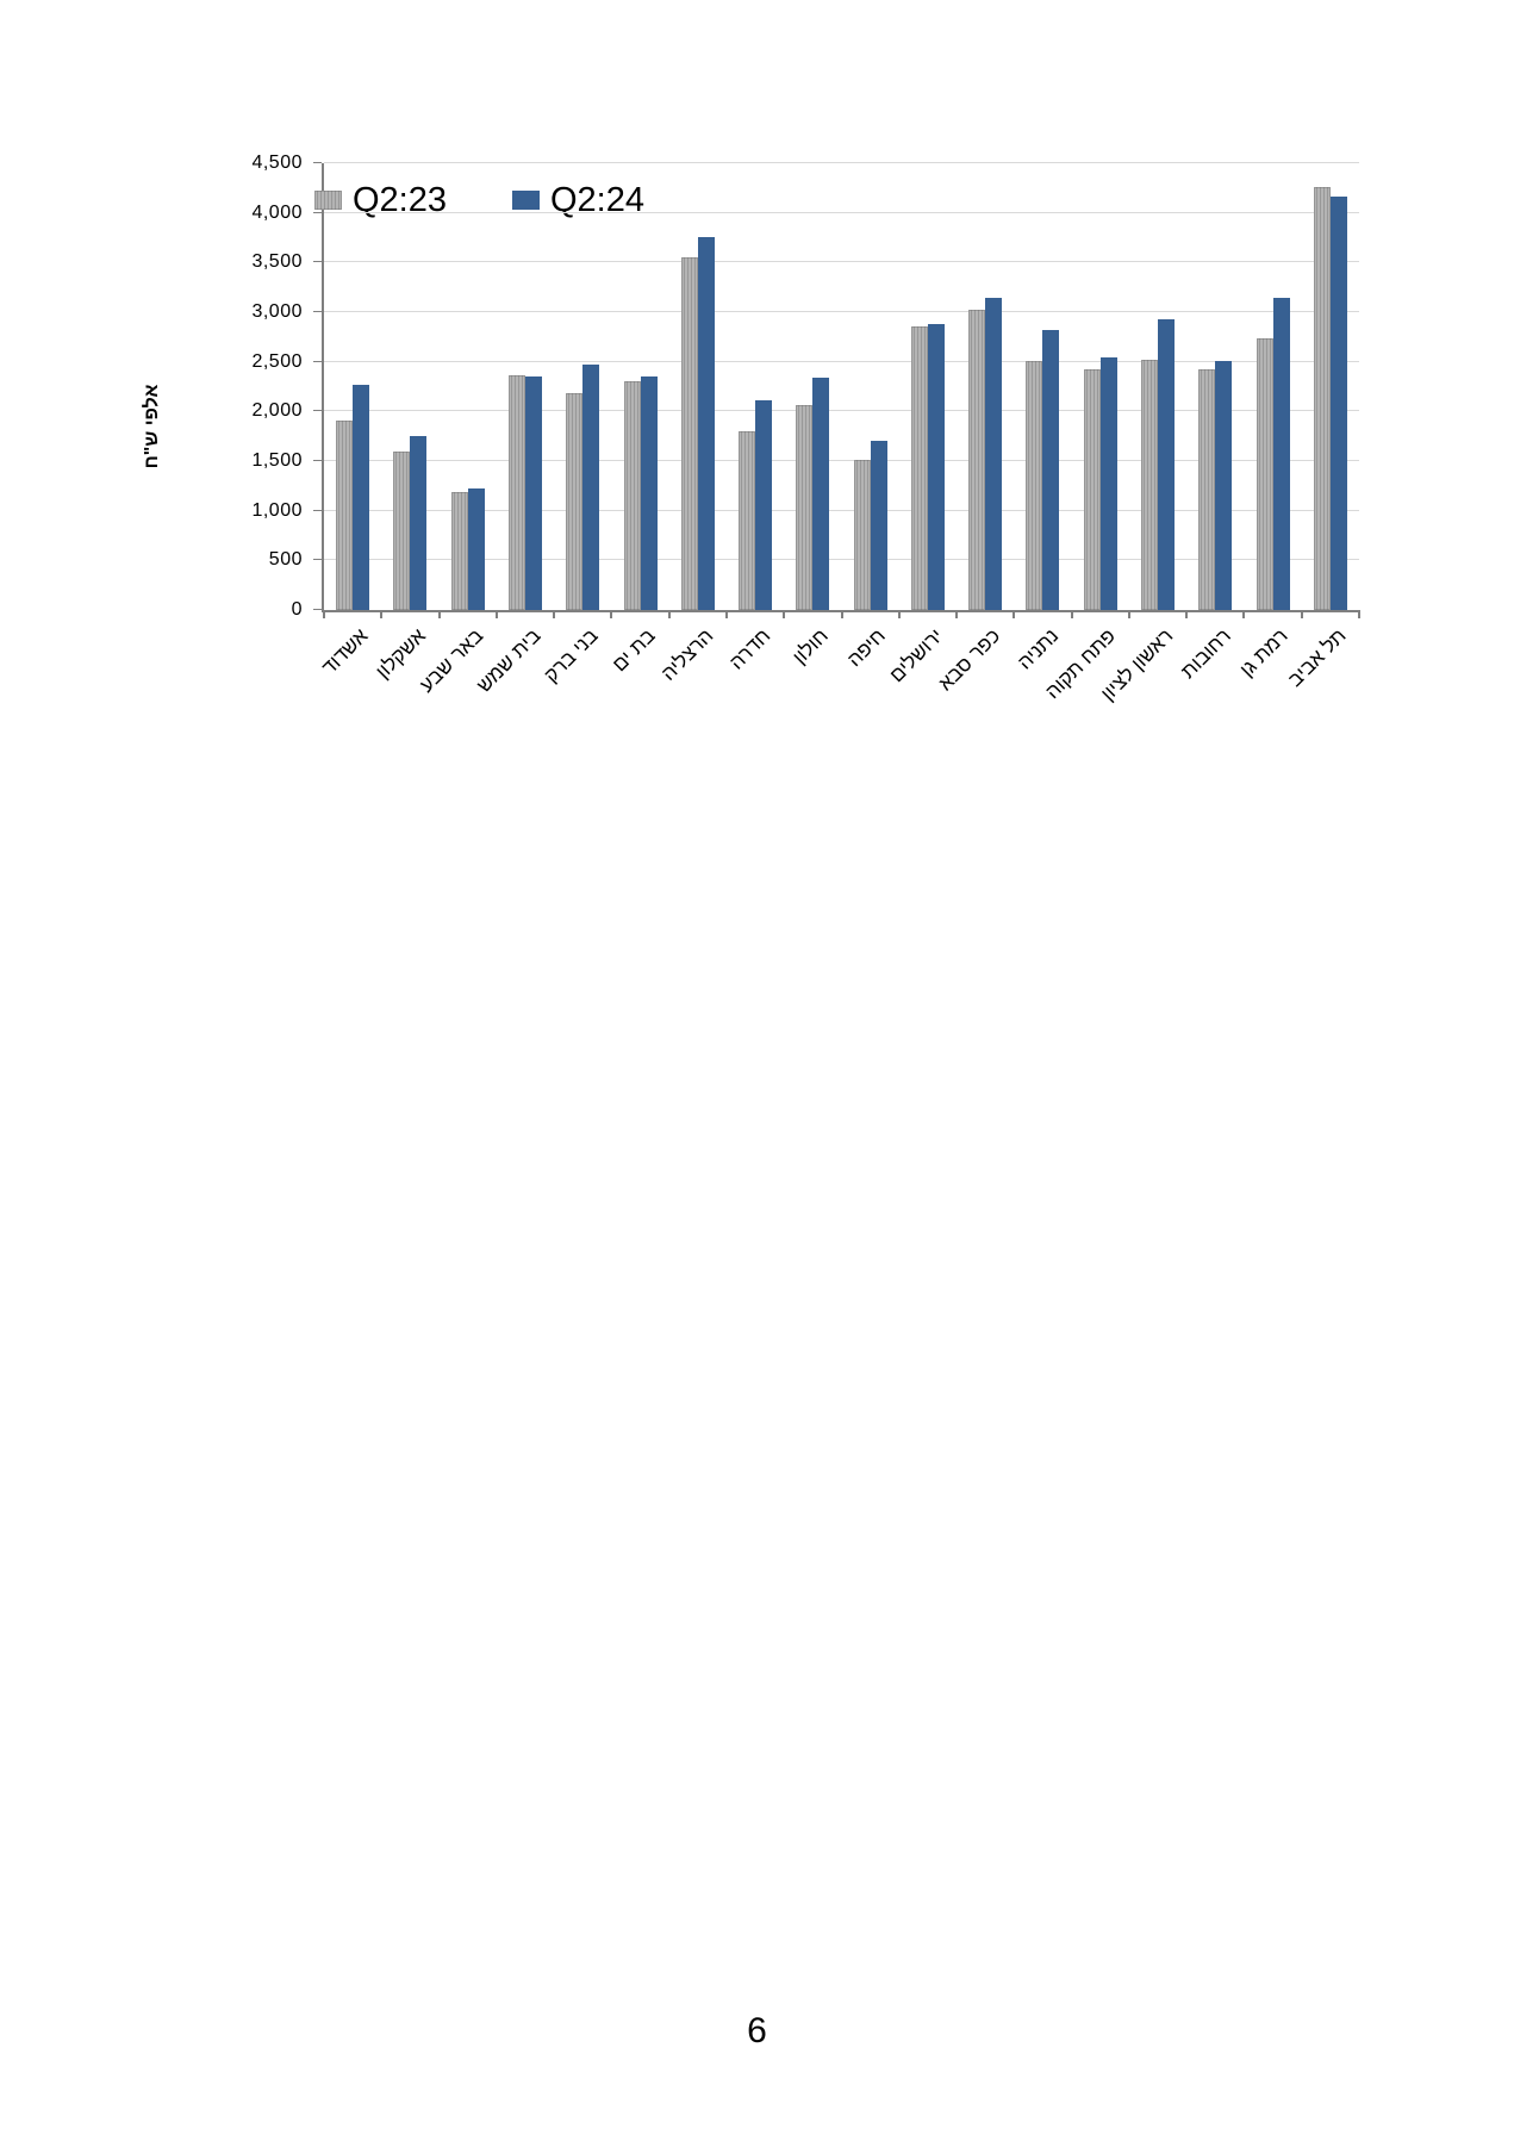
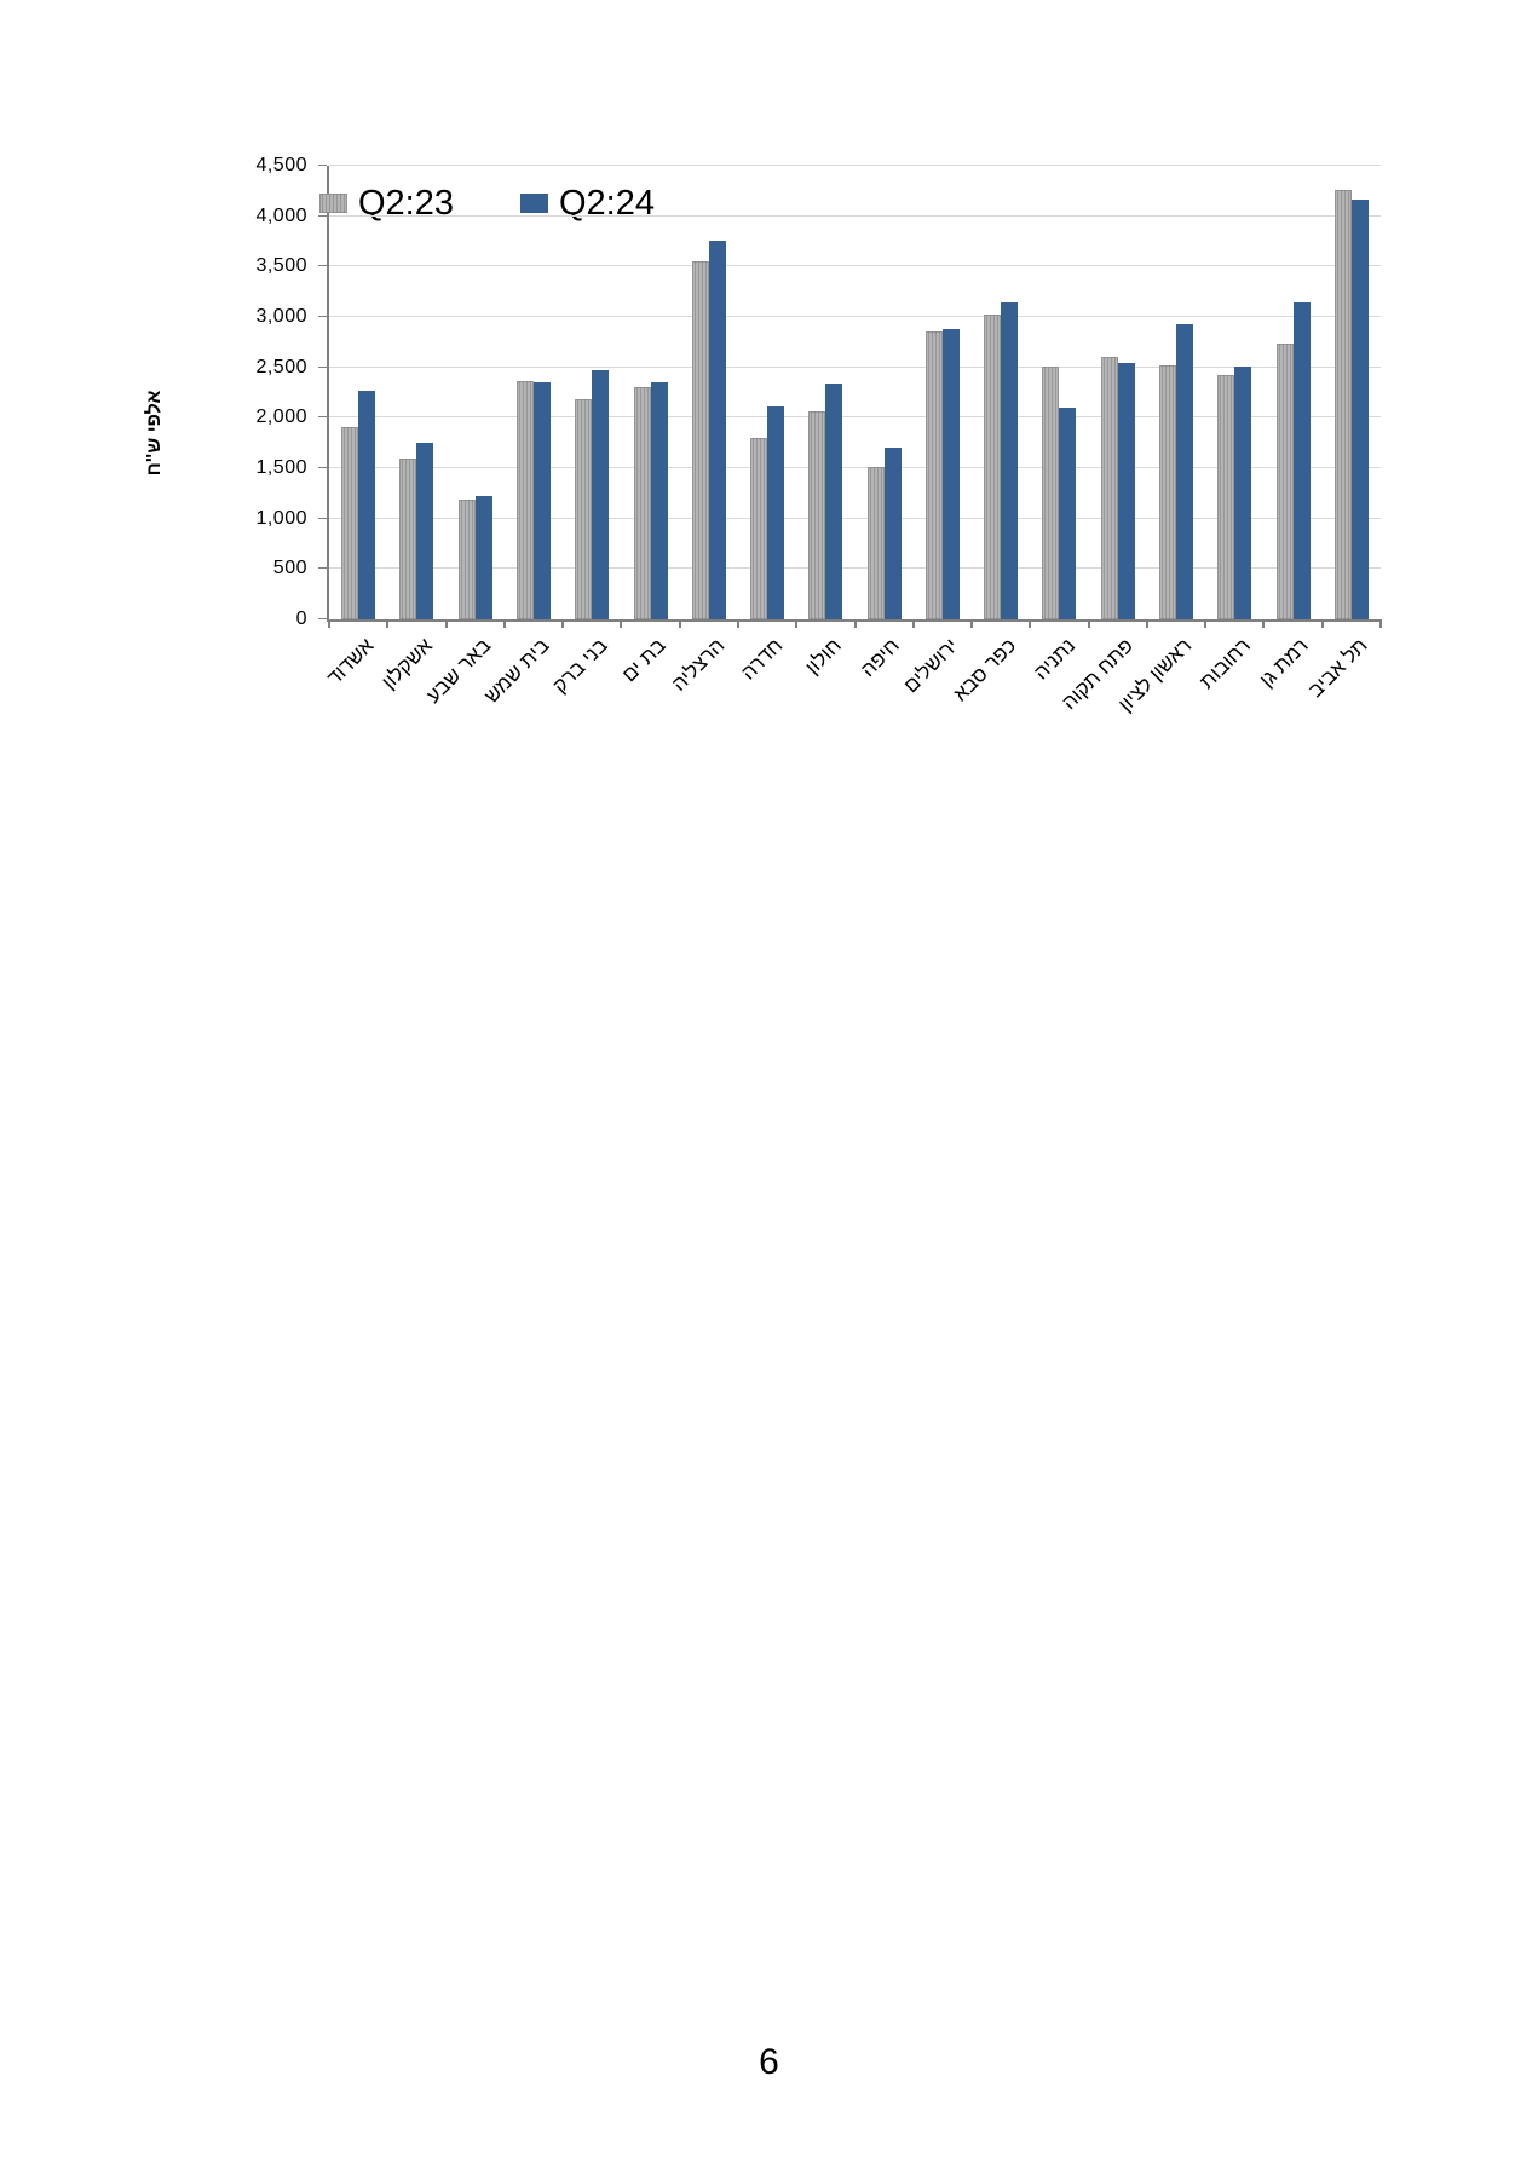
Q2:24/נתניה: 2800 -> 2100
Q2:23/פתח תקוה: 2400 -> 2600
